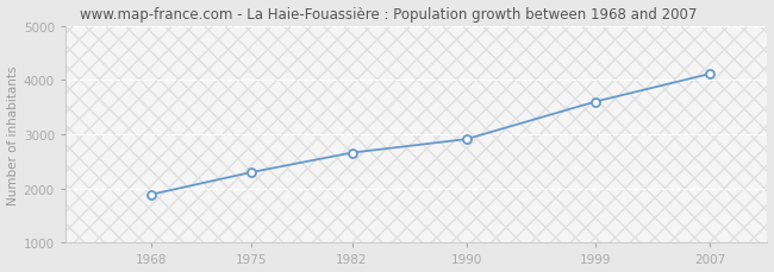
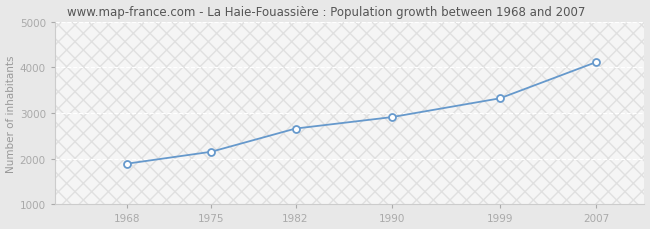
1975: 2300 -> 2150
1999: 3600 -> 3320
